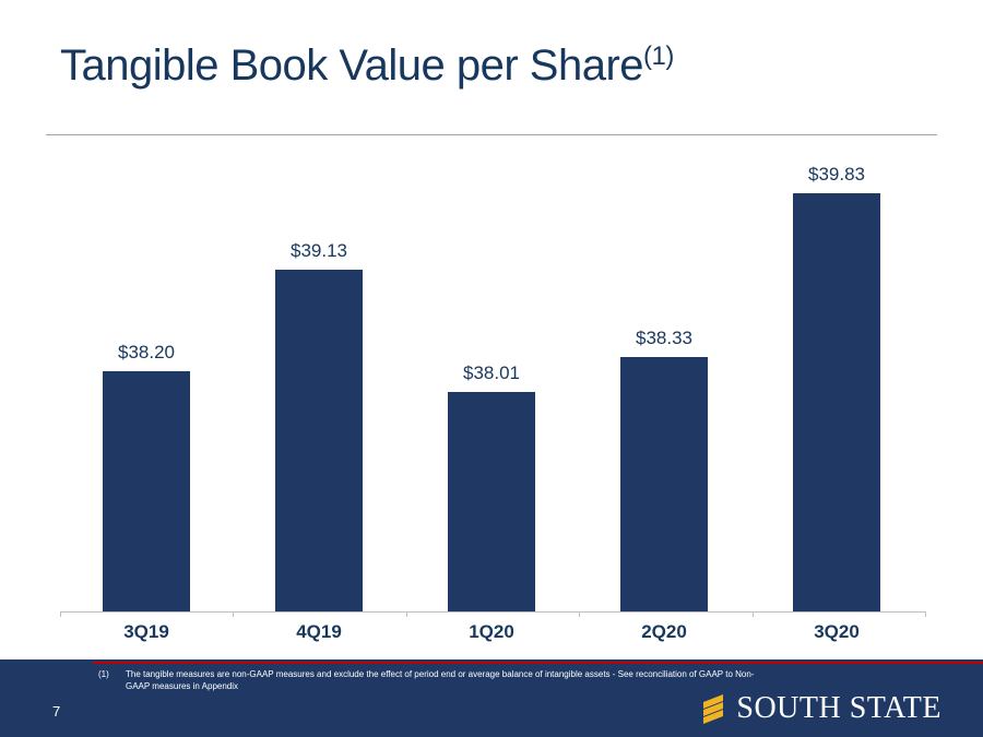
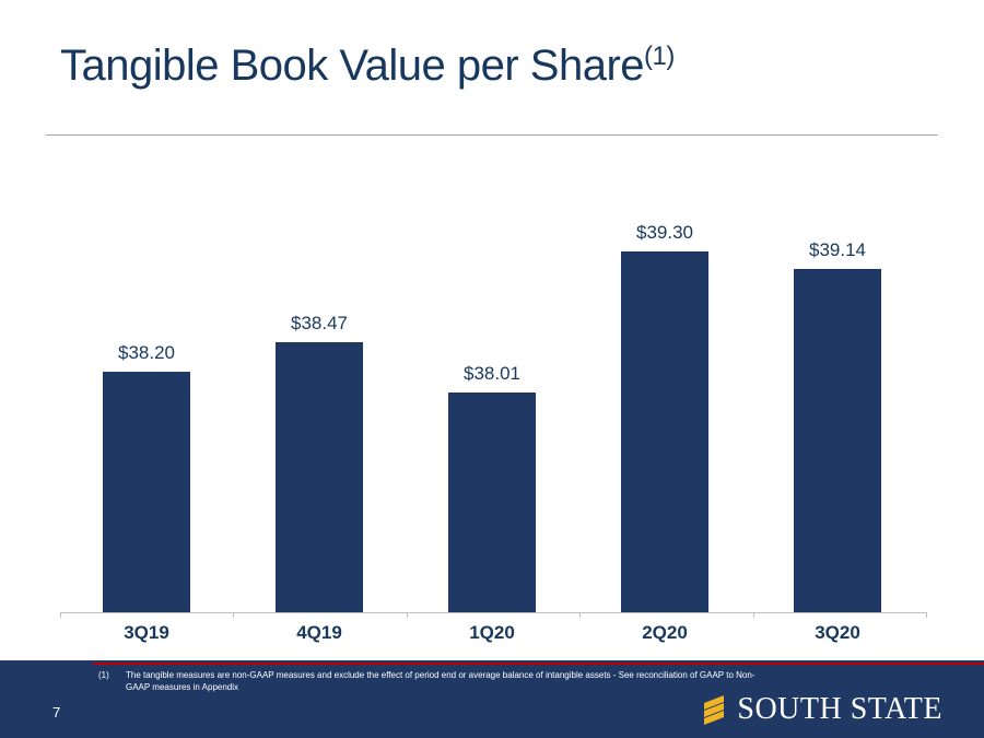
4Q19: $39.13 -> $38.47
2Q20: $38.33 -> $39.30
3Q20: $39.83 -> $39.14
